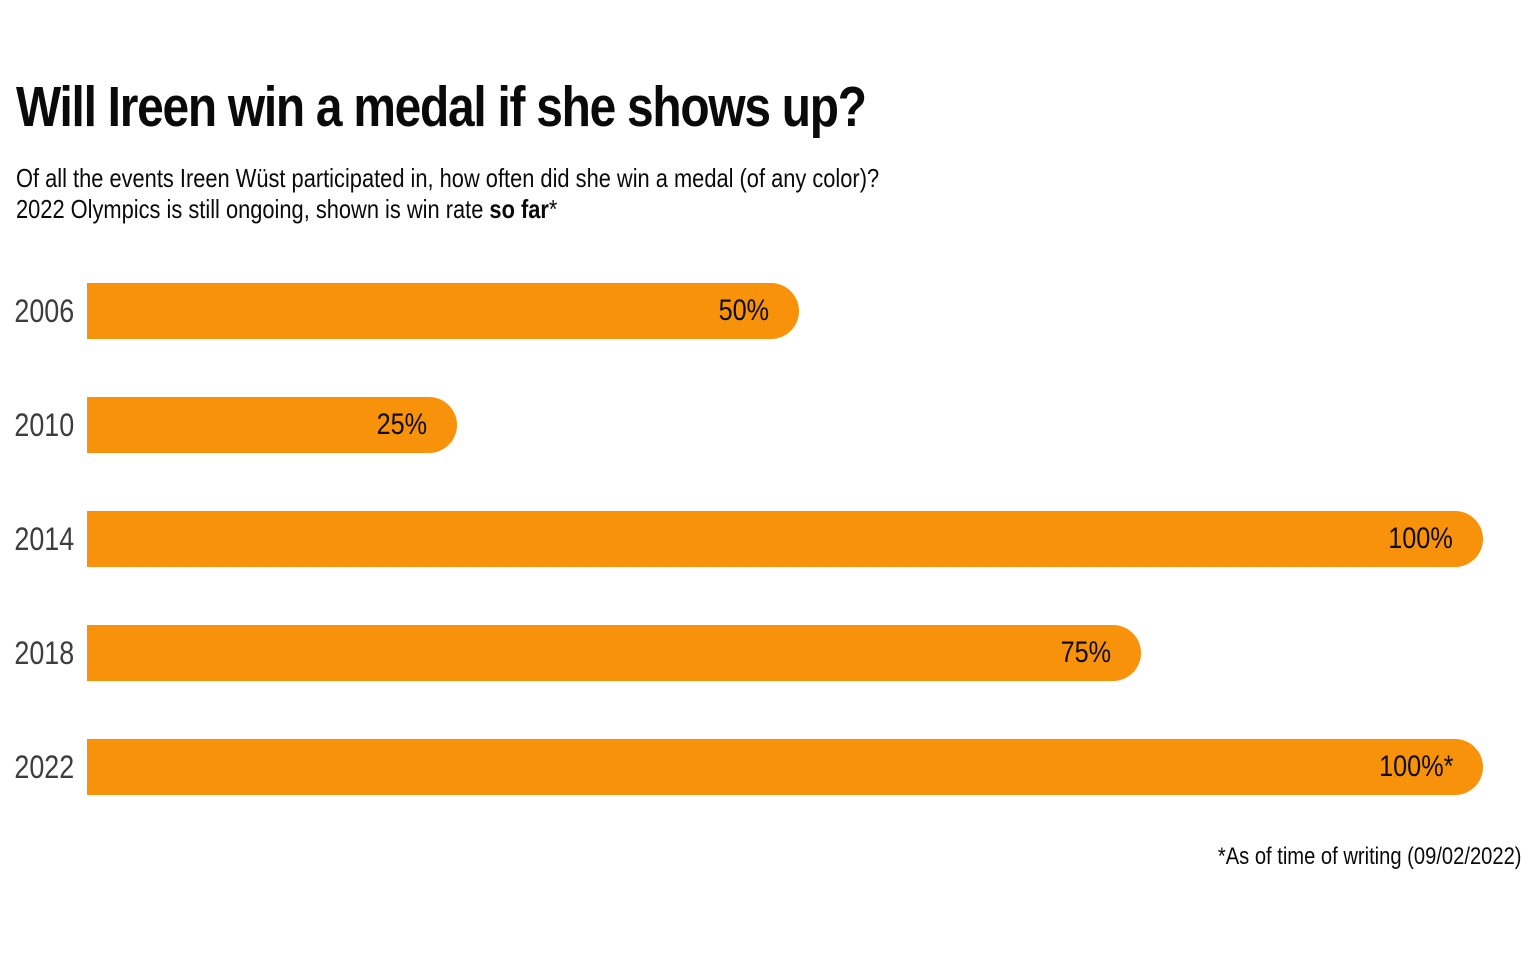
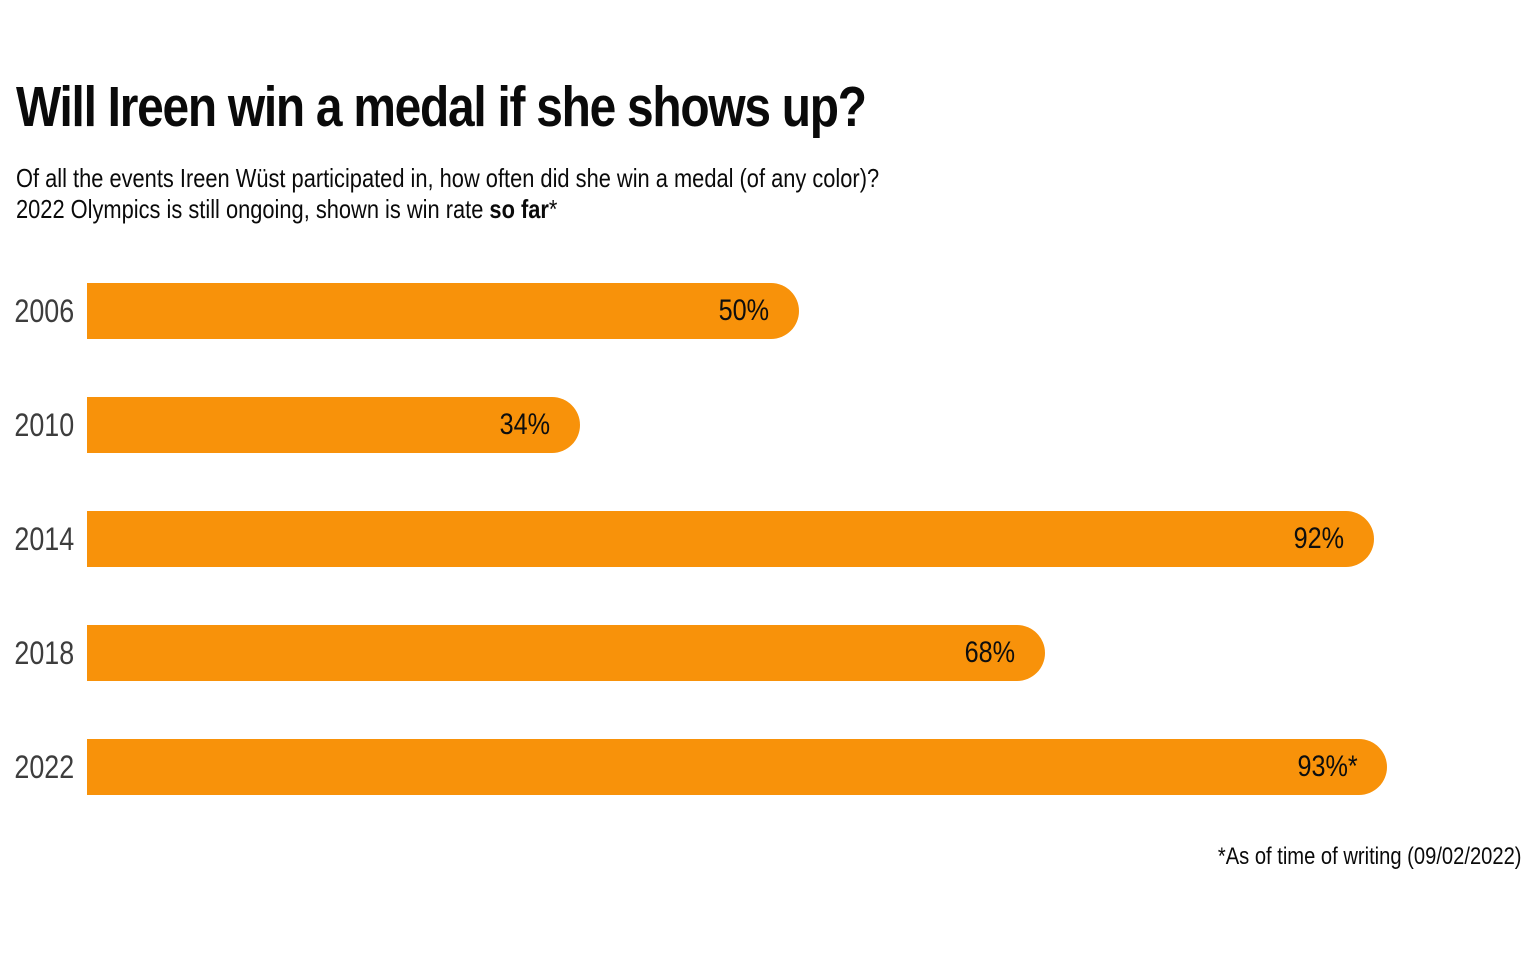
2010: 25% -> 34%
2014: 100% -> 92%
2018: 75% -> 68%
2022: 100 -> 93
